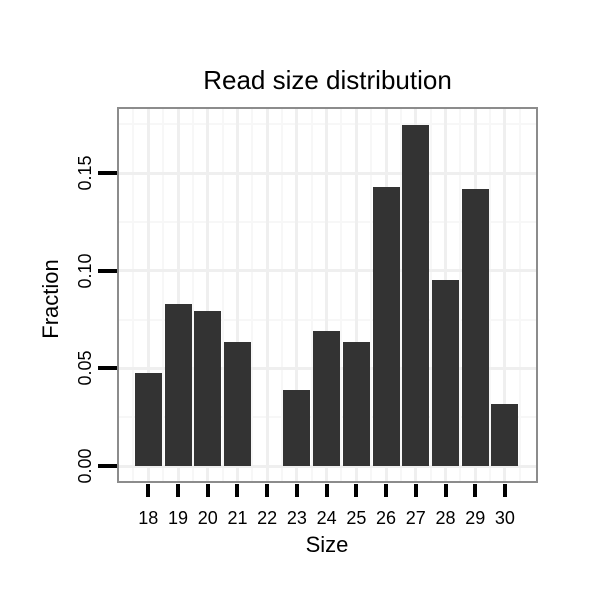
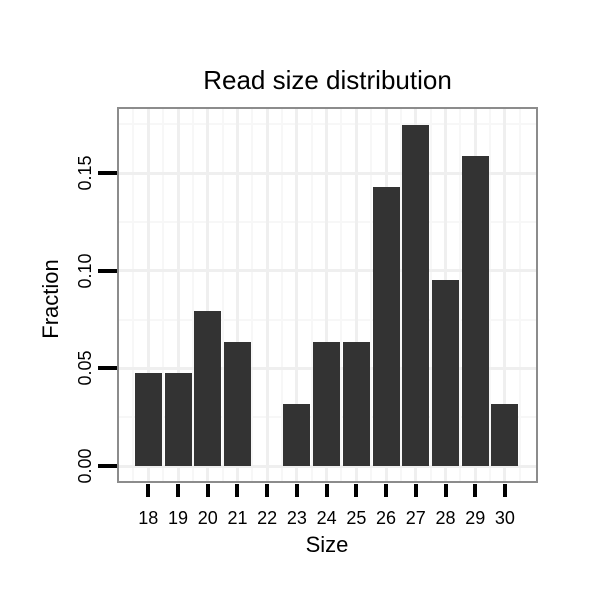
19: 0.083 -> 0.048
23: 0.039 -> 0.032
24: 0.069 -> 0.064
29: 0.142 -> 0.159
